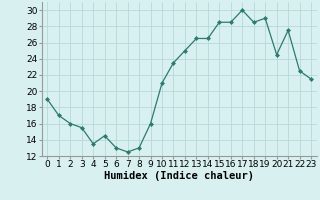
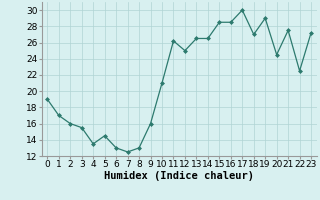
11: 23.5 -> 26.2
18: 28.5 -> 27.0
23: 21.5 -> 27.2
